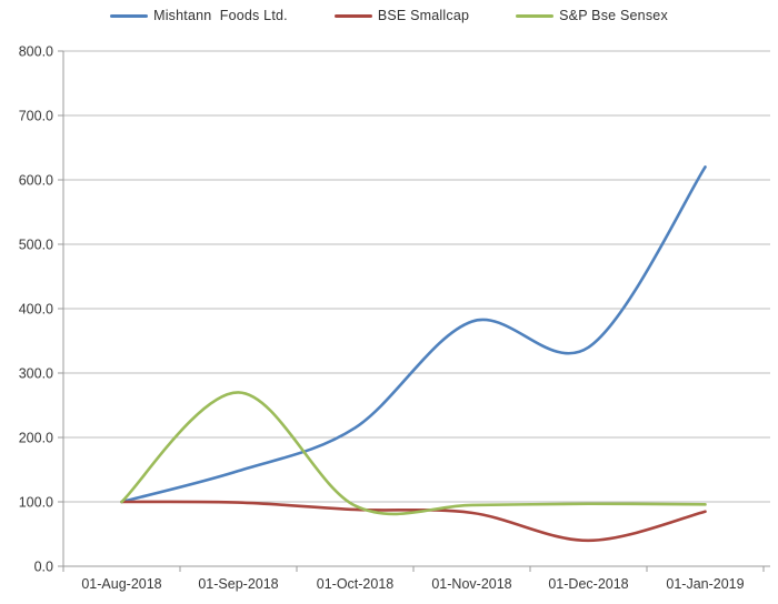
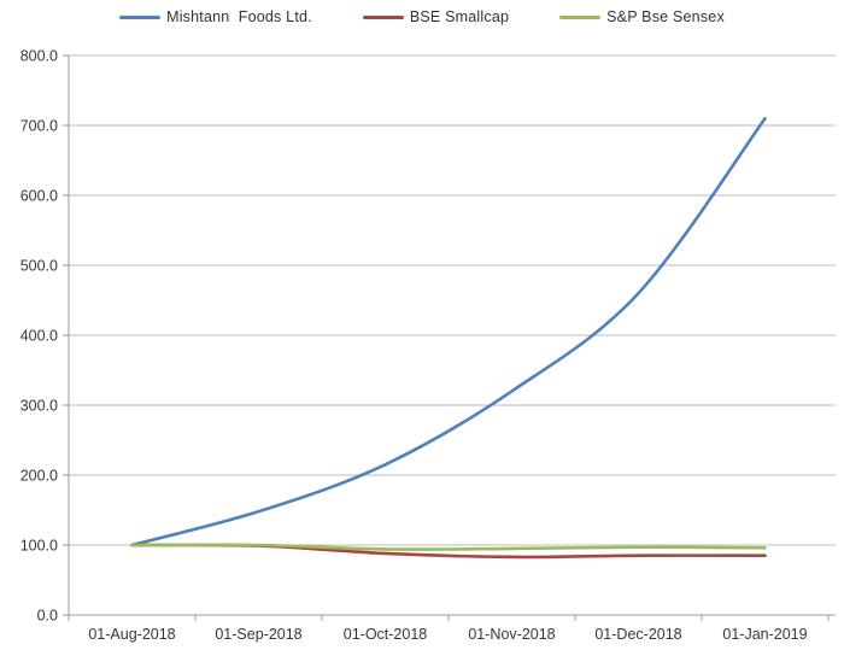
S&P Bse Sensex/01-Sep-2018: 270 -> 100
Mishtann Foods Ltd./01-Nov-2018: 380 -> 320
Mishtann Foods Ltd./01-Dec-2018: 340 -> 460
BSE Smallcap/01-Dec-2018: 40 -> 80
Mishtann Foods Ltd./01-Jan-2019: 620 -> 710
